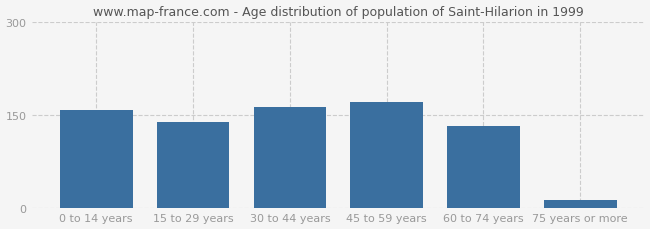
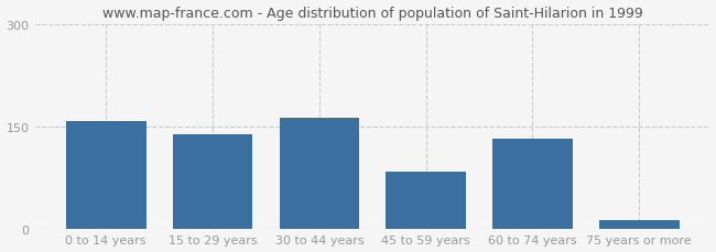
45 to 59 years: 170 -> 84
